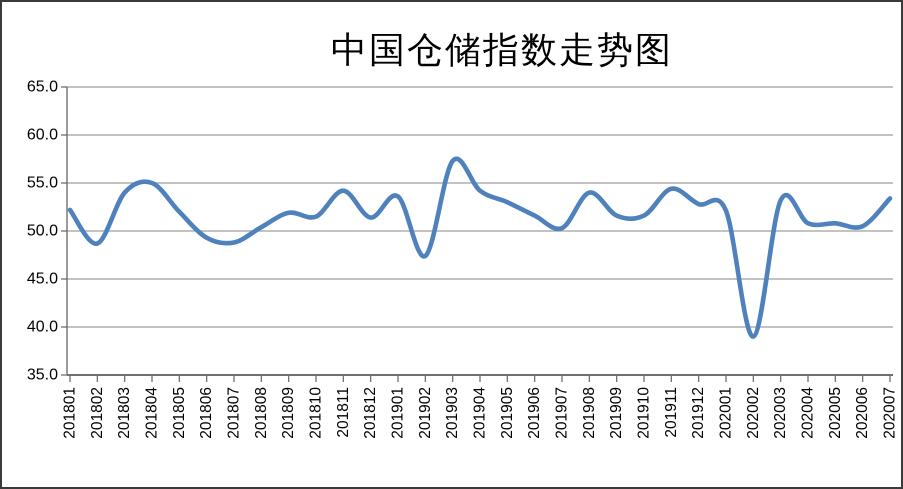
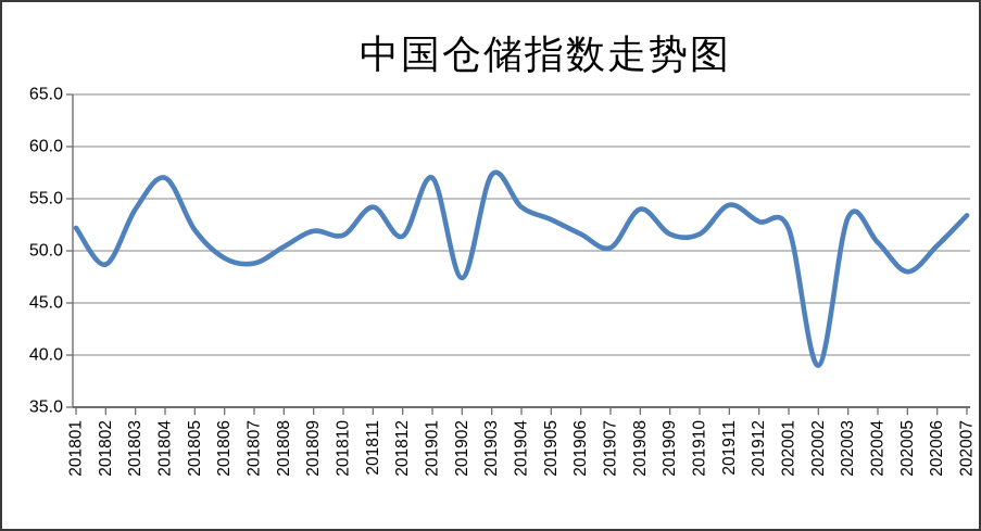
201804: 55 -> 57
201901: 54 -> 57
202005: 51 -> 48
